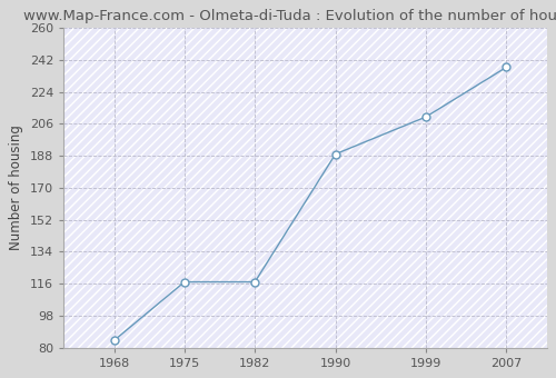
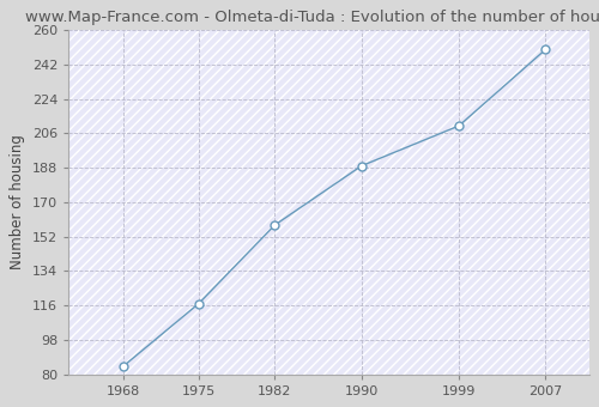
1982: 117 -> 158
2007: 238 -> 250
